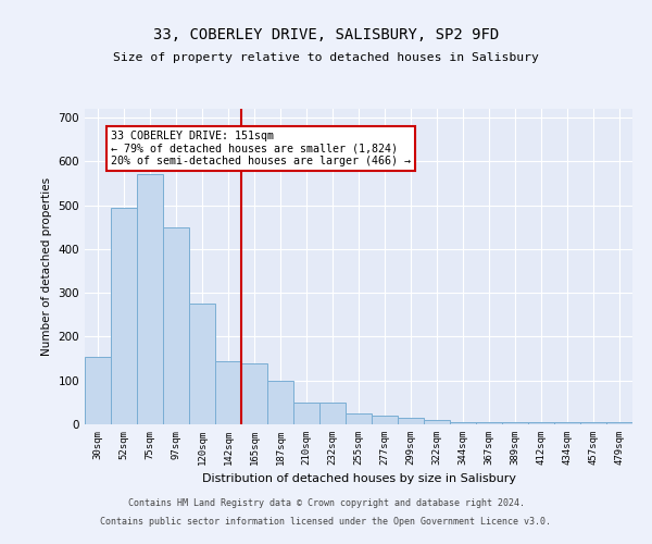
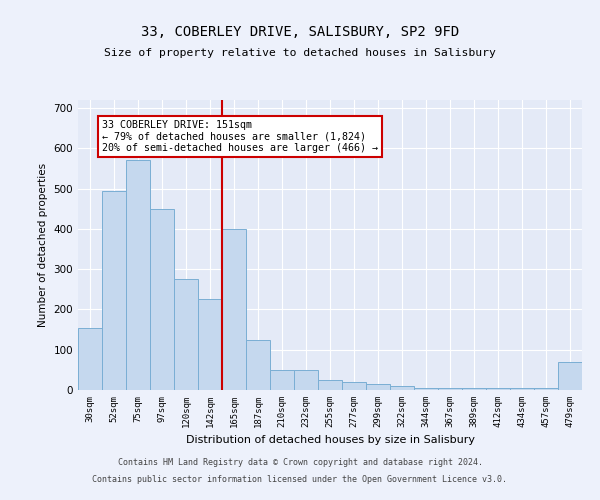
142sqm: 145 -> 225
165sqm: 140 -> 400
187sqm: 100 -> 125
479sqm: 5 -> 70
